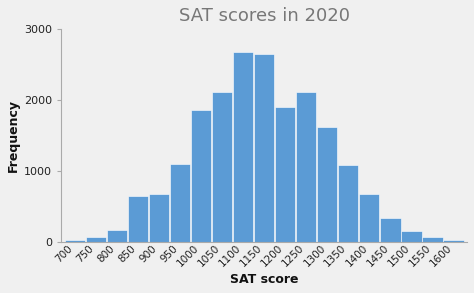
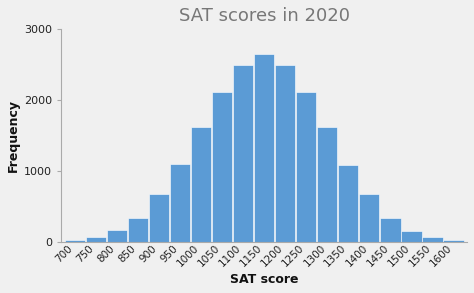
850: 640 -> 340
1000: 1860 -> 1620
1100: 2680 -> 2500
1200: 1900 -> 2500
